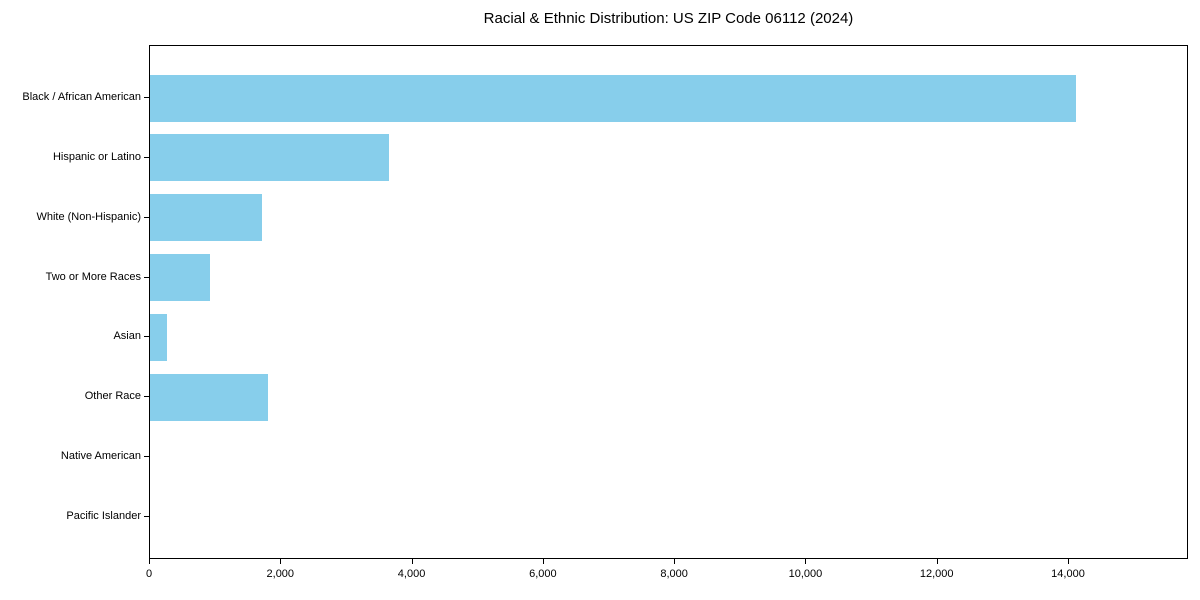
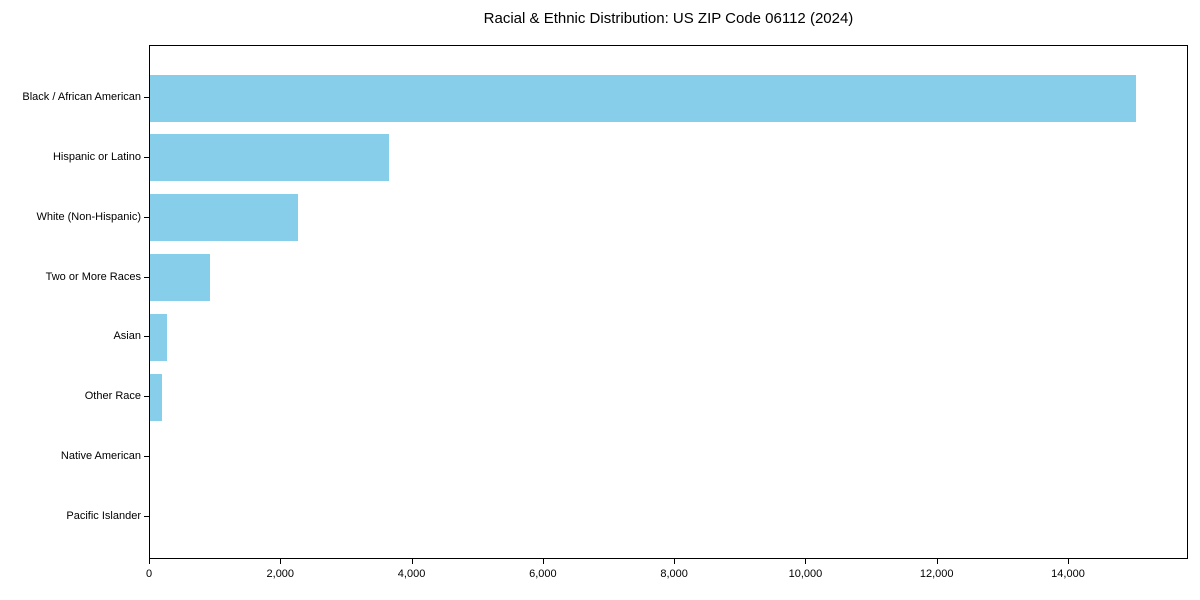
Black / African American: 14100 -> 15000
White (Non-Hispanic): 1700 -> 2200
Other Race: 1800 -> 200
